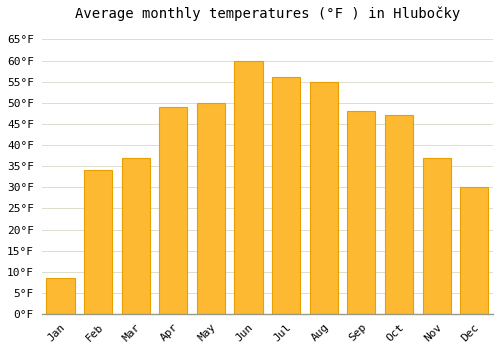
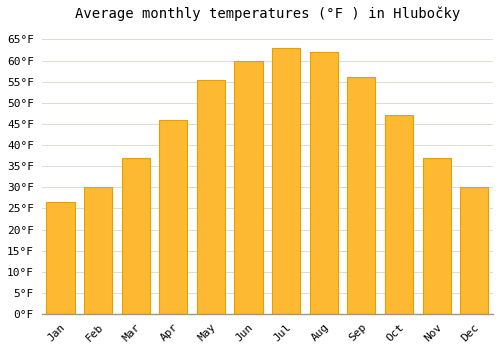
Jan: 8.5°F -> 26.5°F
Feb: 34.0°F -> 30.0°F
Apr: 49.0°F -> 46.0°F
May: 50.0°F -> 55.5°F
Jul: 56.0°F -> 63.0°F
Aug: 55.0°F -> 62.0°F
Sep: 48.0°F -> 56.0°F
